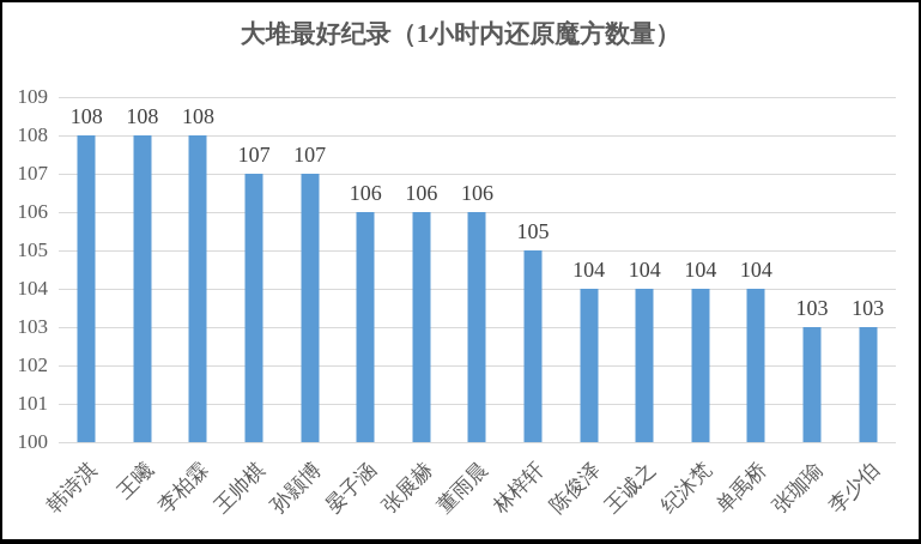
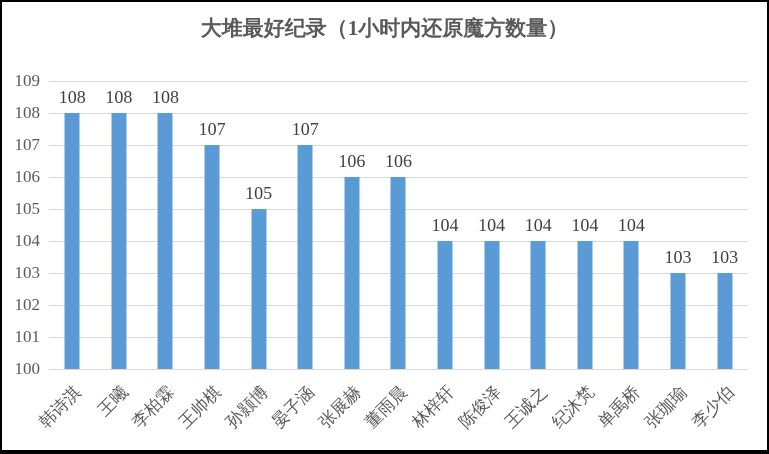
孙颢博: 107 -> 105
晏子涵: 106 -> 107
林梓轩: 105 -> 104
